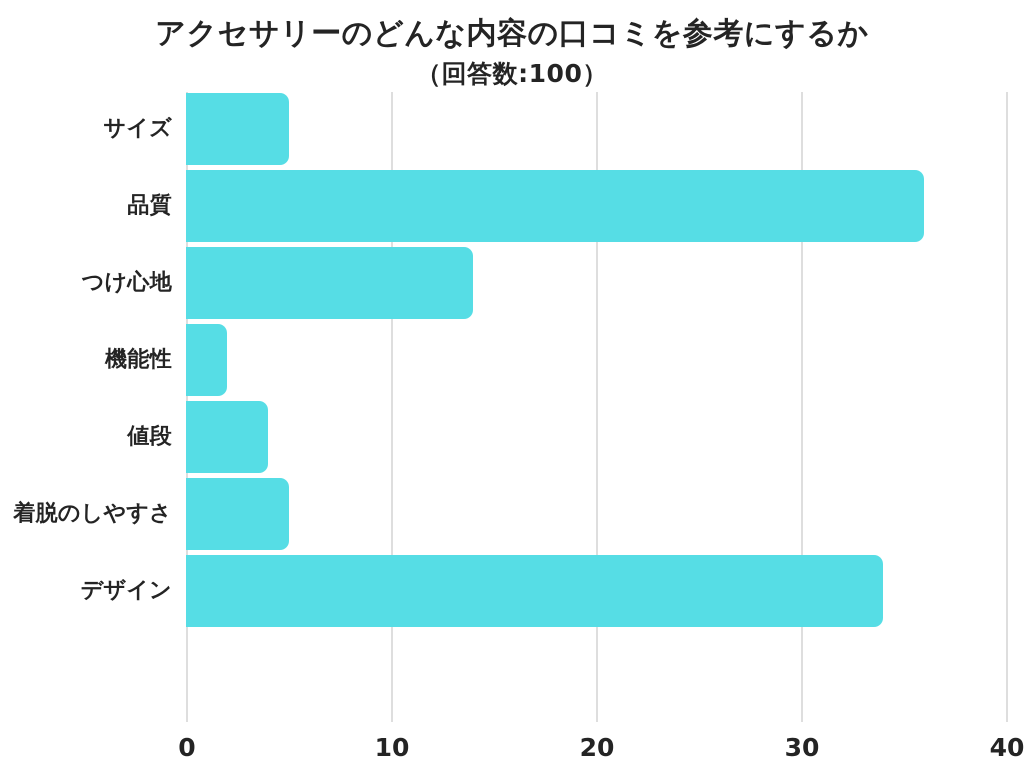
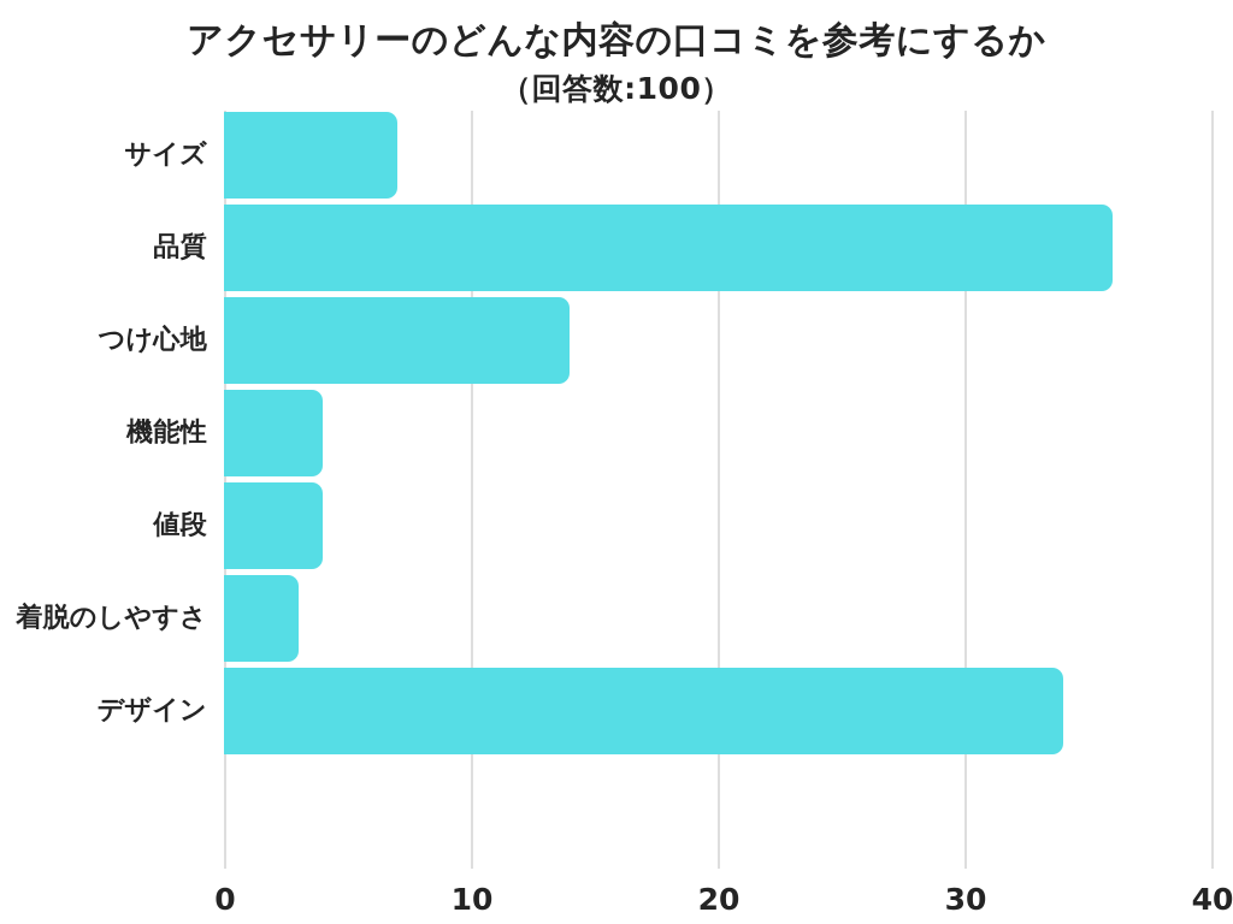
サイズ: 5 -> 7
機能性: 2 -> 4
着脱のしやすさ: 5 -> 3
